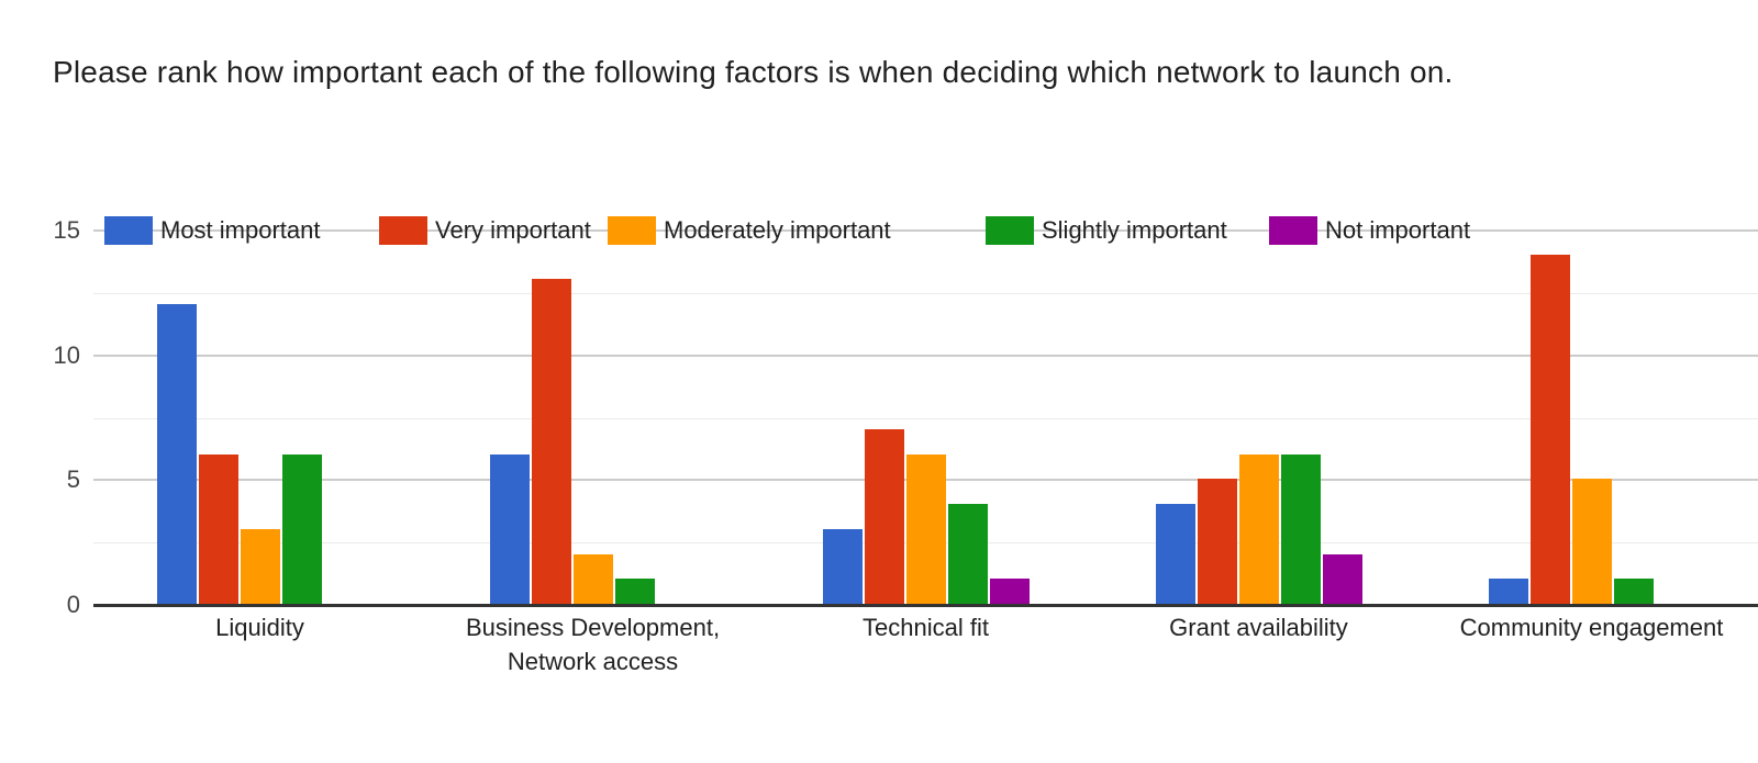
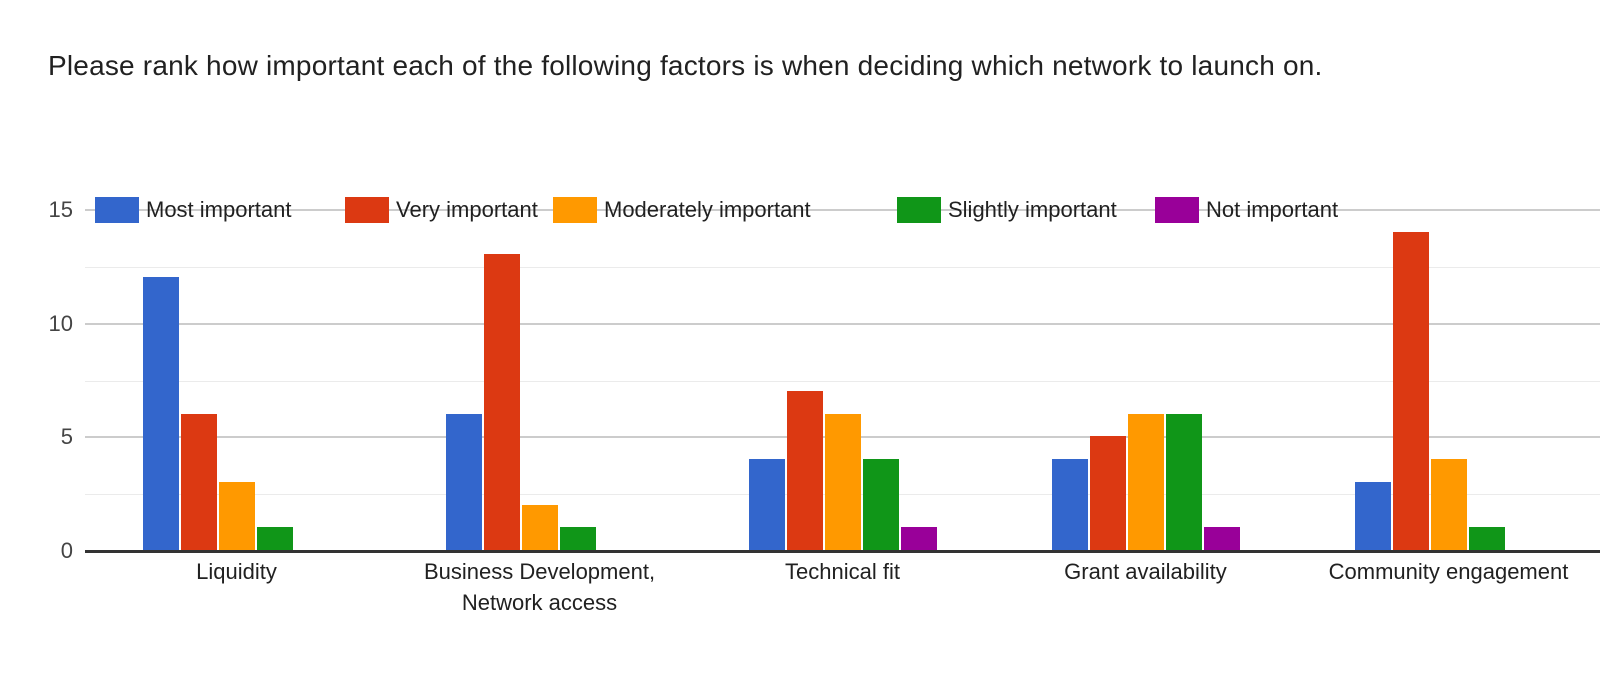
Slightly important/Liquidity: 6 -> 1
Most important/Technical fit: 3 -> 4
Not important/Grant availability: 2 -> 1
Most important/Community engagement: 1 -> 3
Moderately important/Community engagement: 5 -> 4
